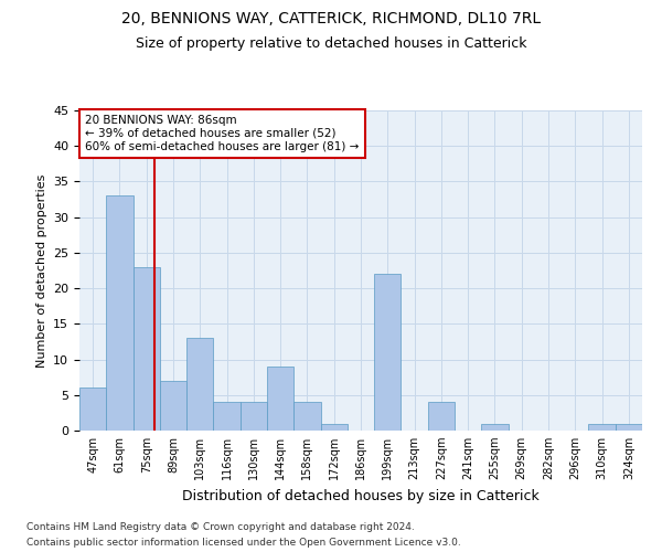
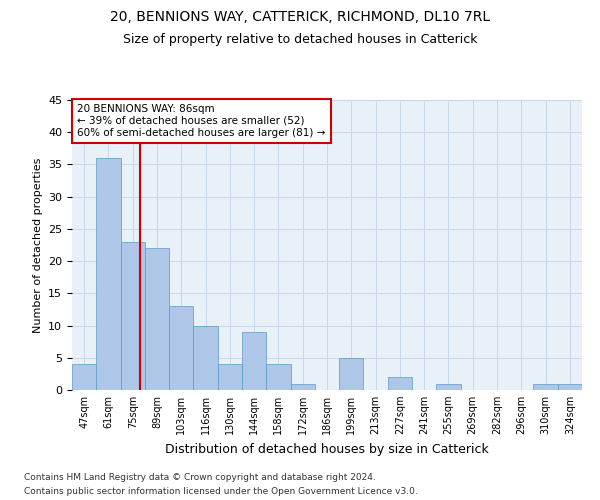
47sqm: 6 -> 4
61sqm: 33 -> 36
89sqm: 7 -> 22
116sqm: 4 -> 10
199sqm: 22 -> 5
227sqm: 4 -> 2
